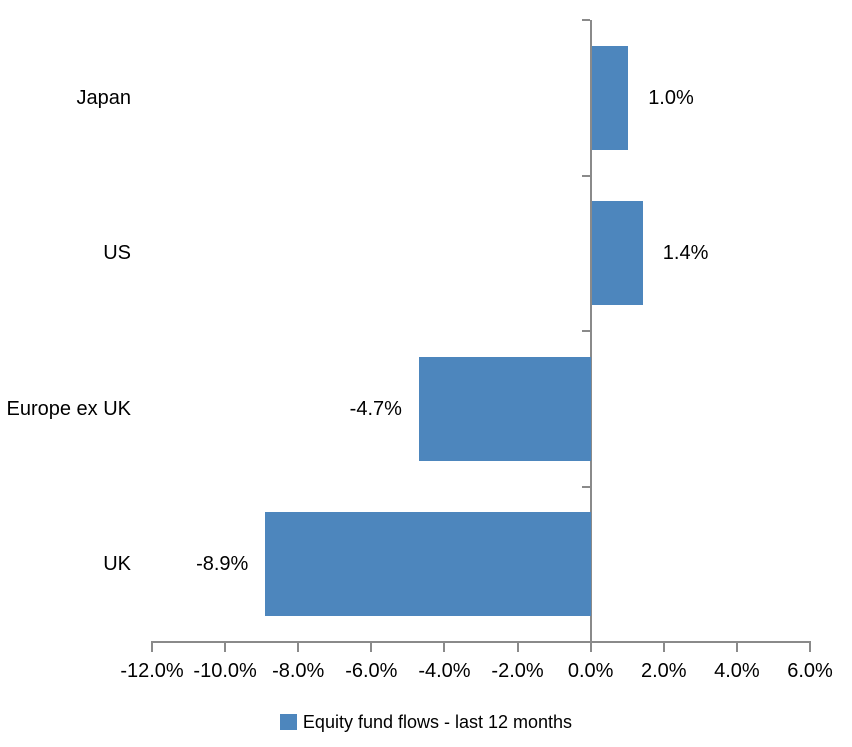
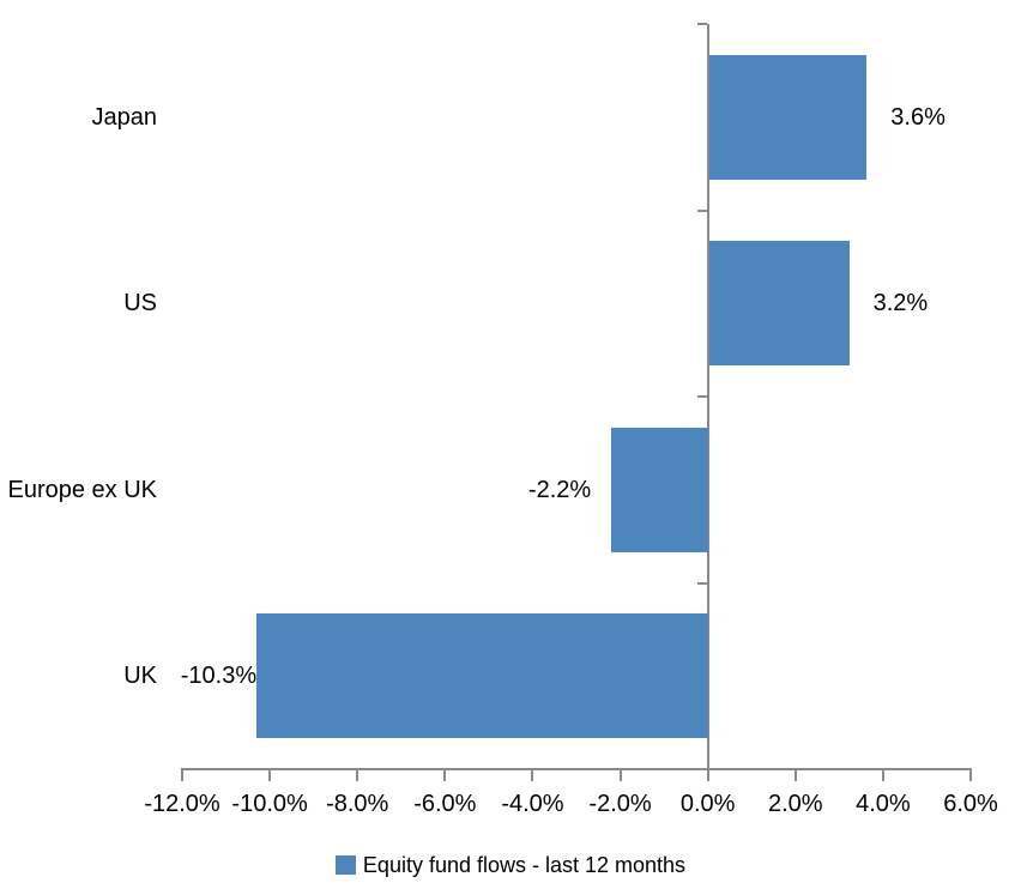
Japan: 1.0% -> 3.6%
US: 1.4% -> 3.2%
Europe ex UK: -4.7% -> -2.2%
UK: -8.9% -> -10.3%
